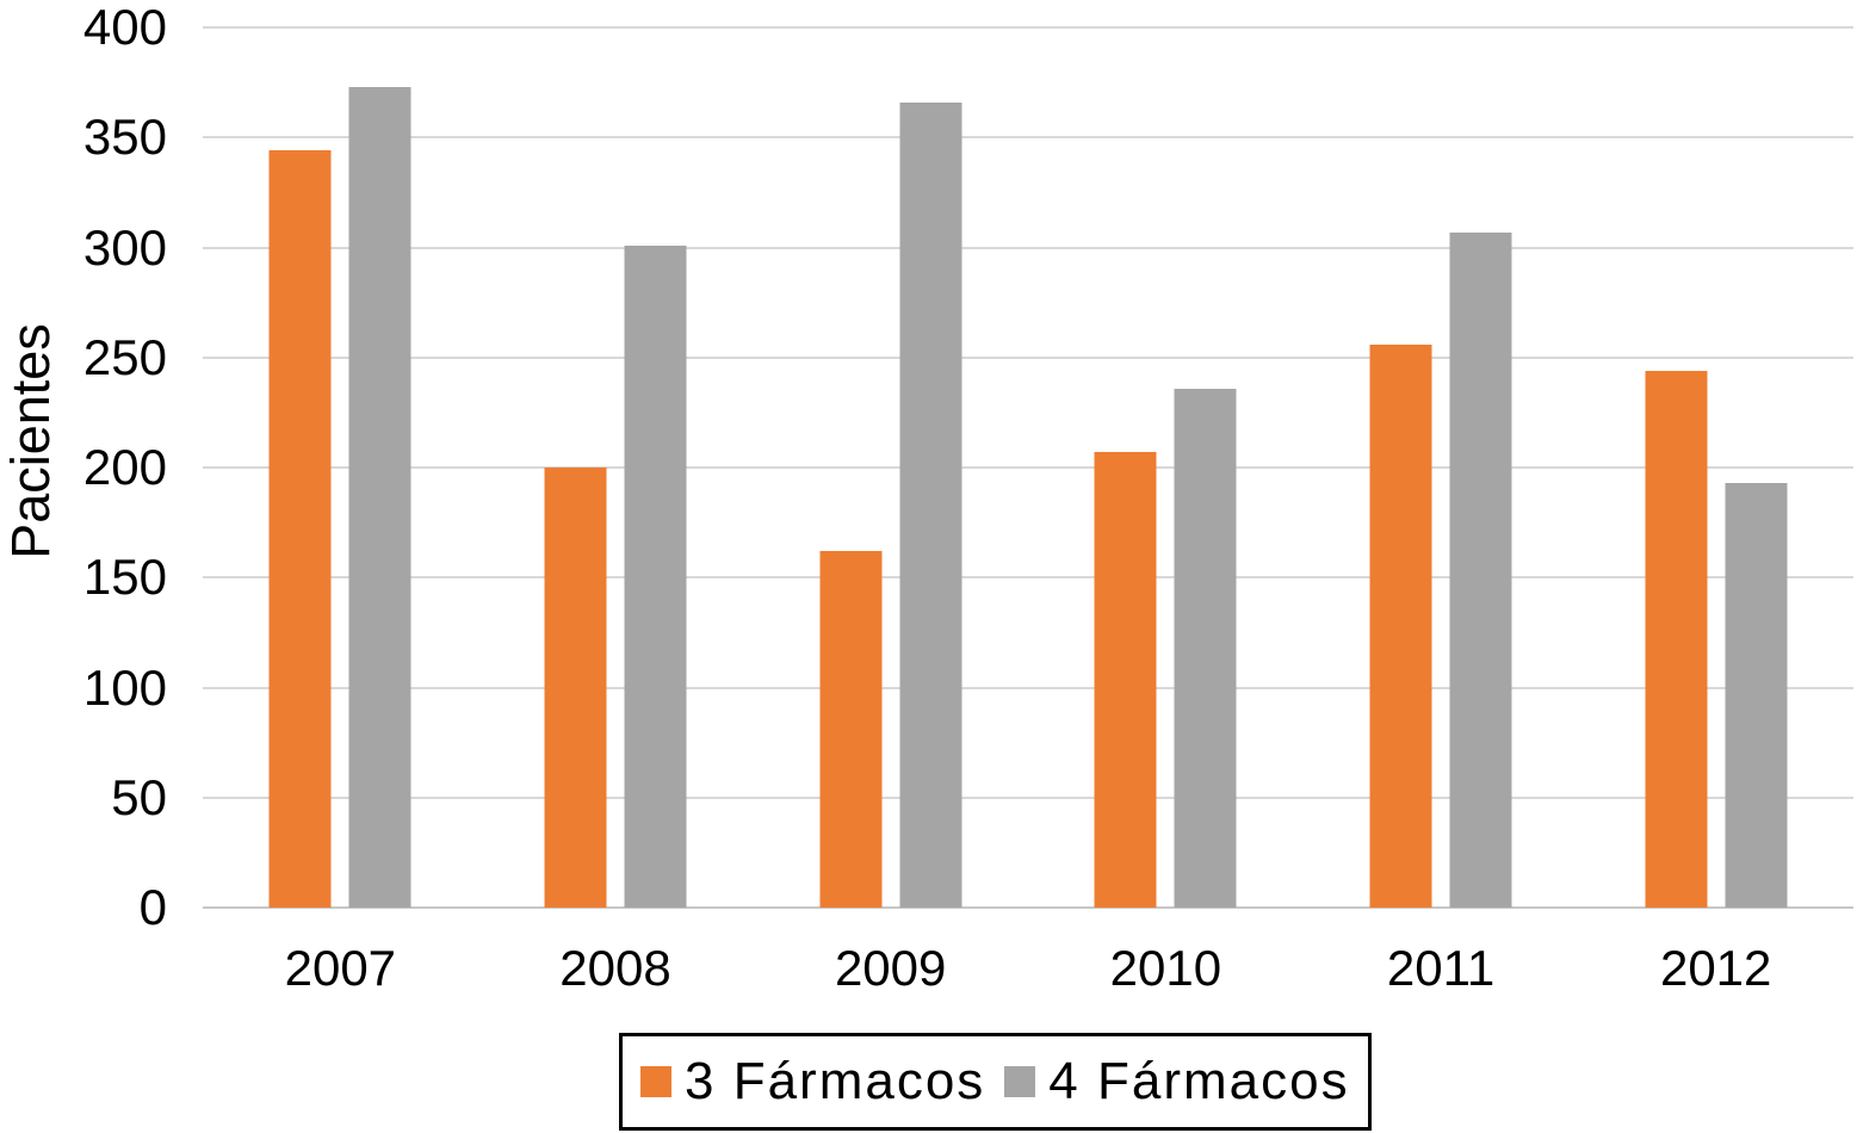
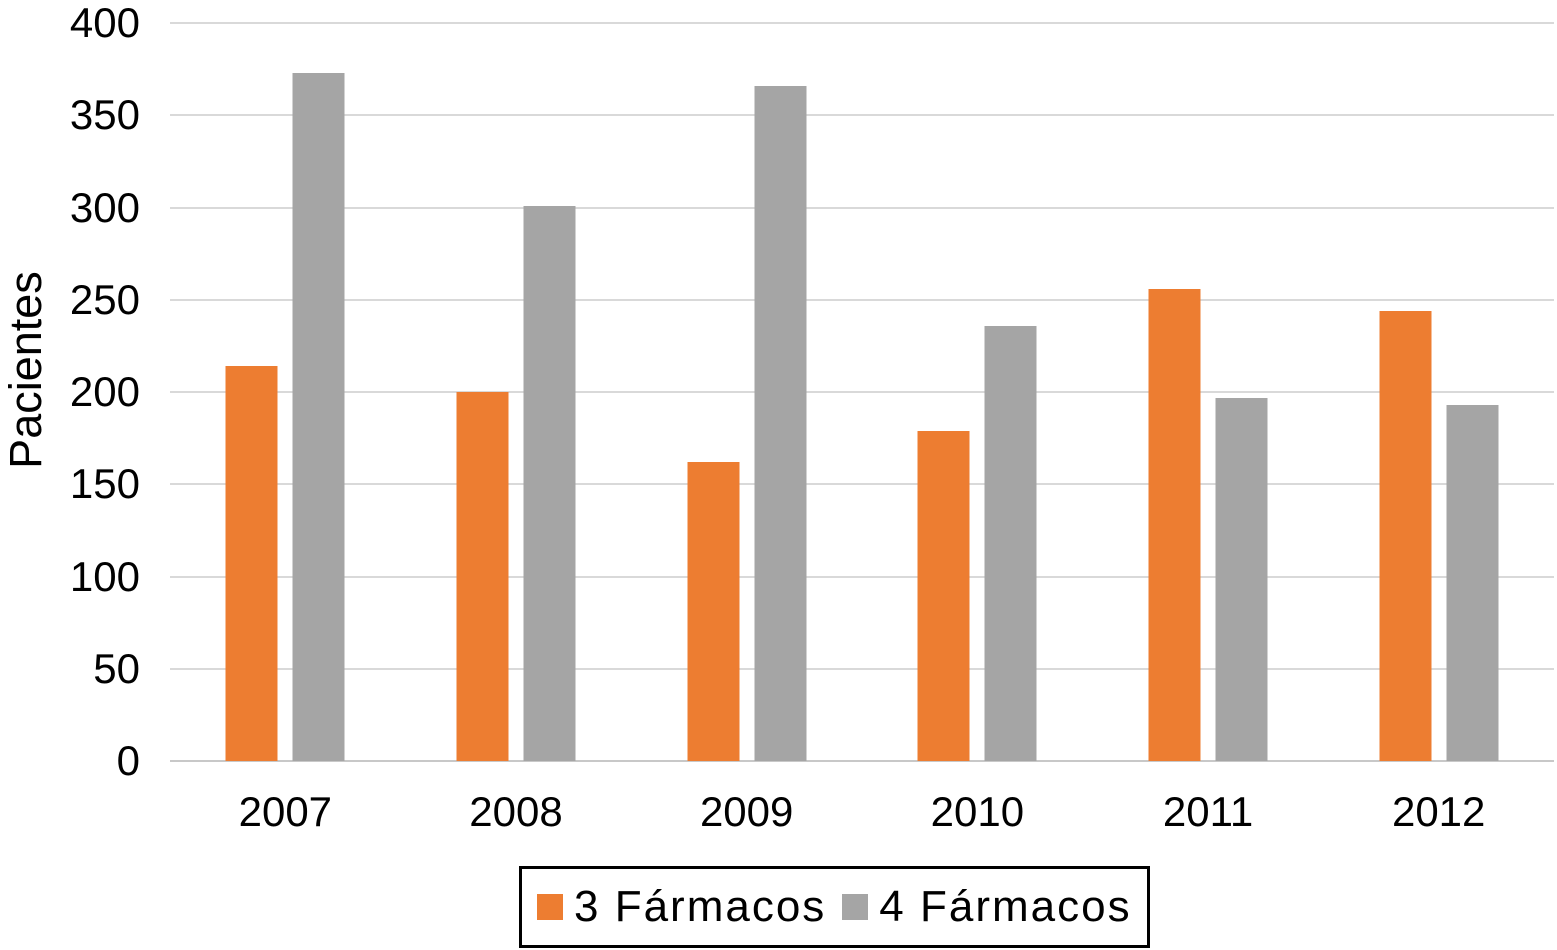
3 Fármacos/2007: 344 -> 214
3 Fármacos/2010: 207 -> 179
4 Fármacos/2011: 307 -> 197
